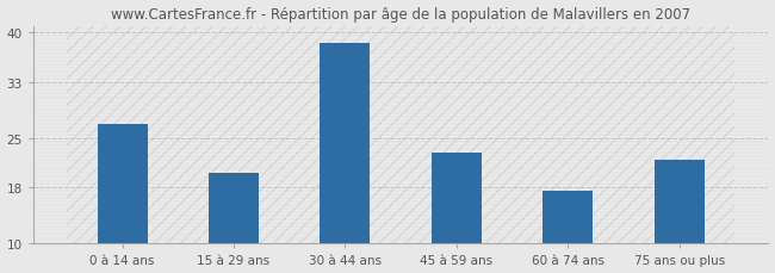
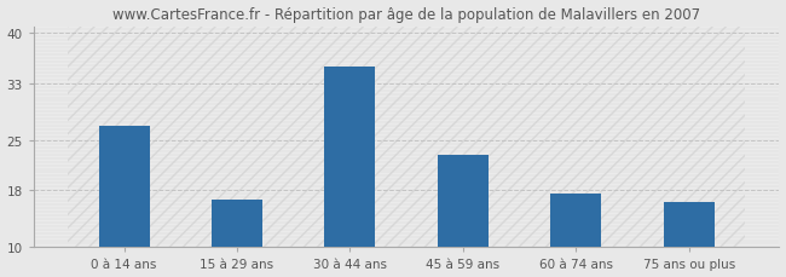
15 à 29 ans: 20.0 -> 16.6
30 à 44 ans: 38.5 -> 35.4
75 ans ou plus: 22.0 -> 16.4
